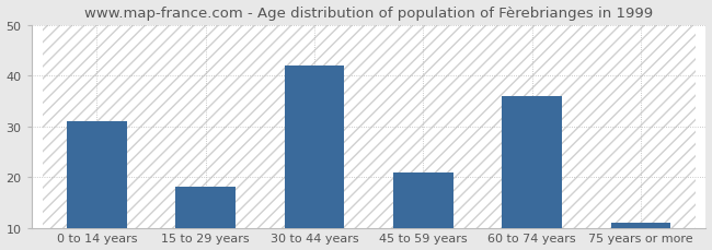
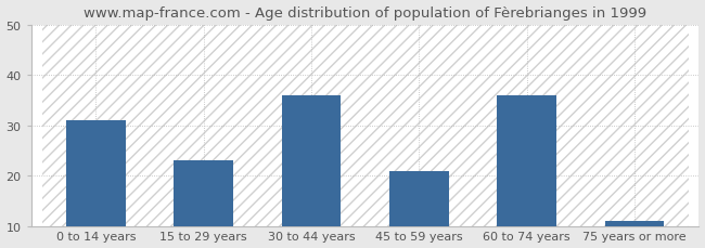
15 to 29 years: 18 -> 23
30 to 44 years: 42 -> 36
